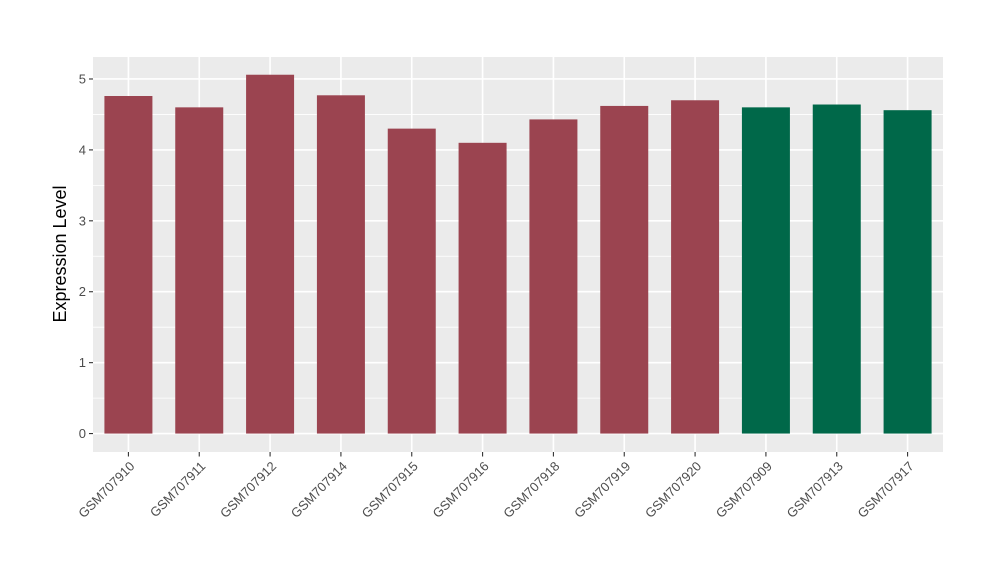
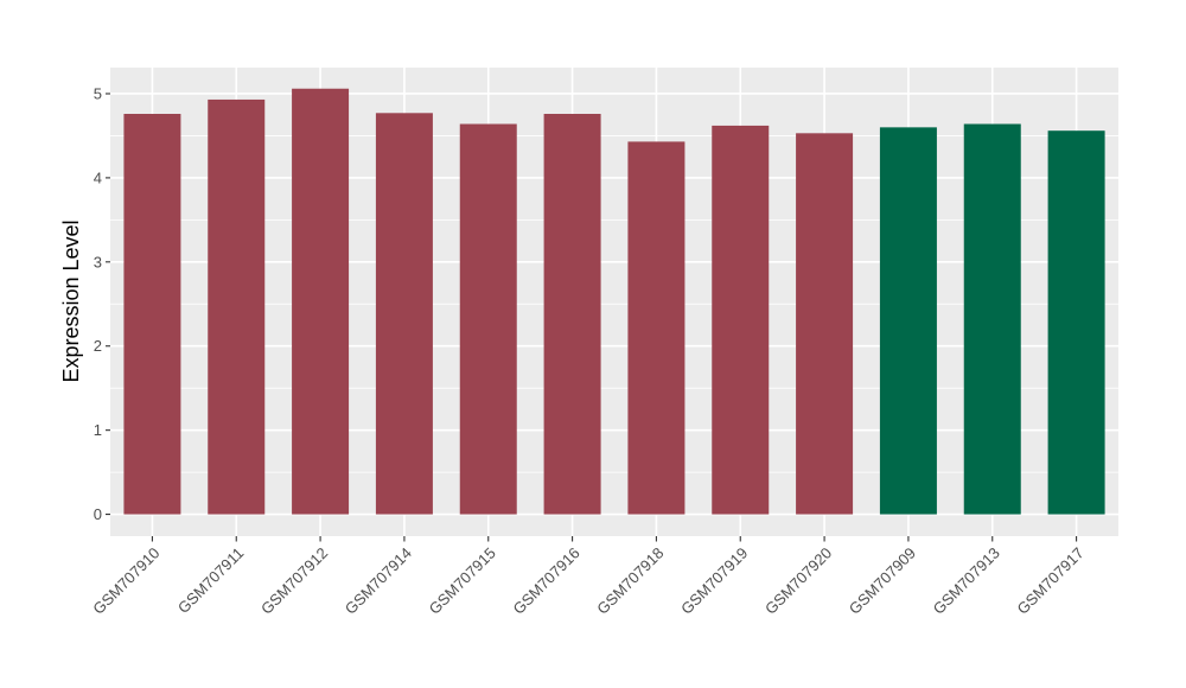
GSM707911: 4.6 -> 4.9
GSM707915: 4.3 -> 4.6
GSM707916: 4.1 -> 4.8
GSM707920: 4.7 -> 4.5
